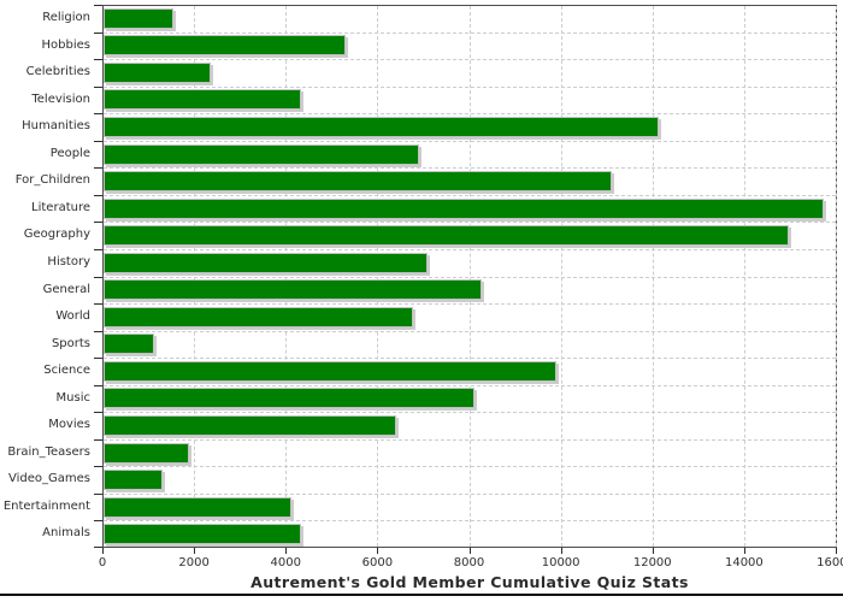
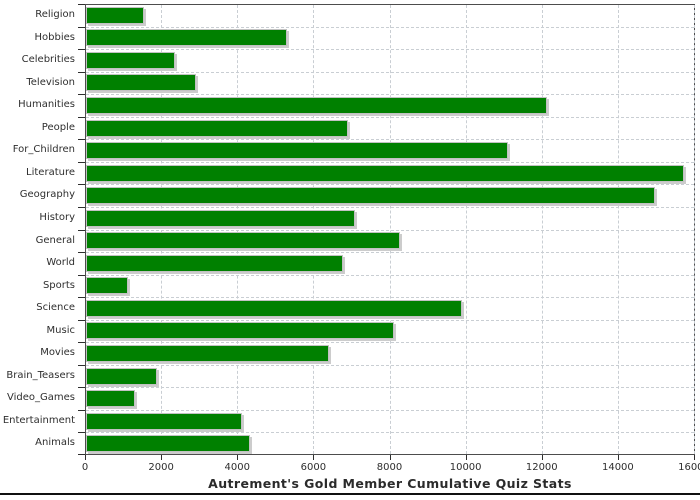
Television: 4300 -> 2900
